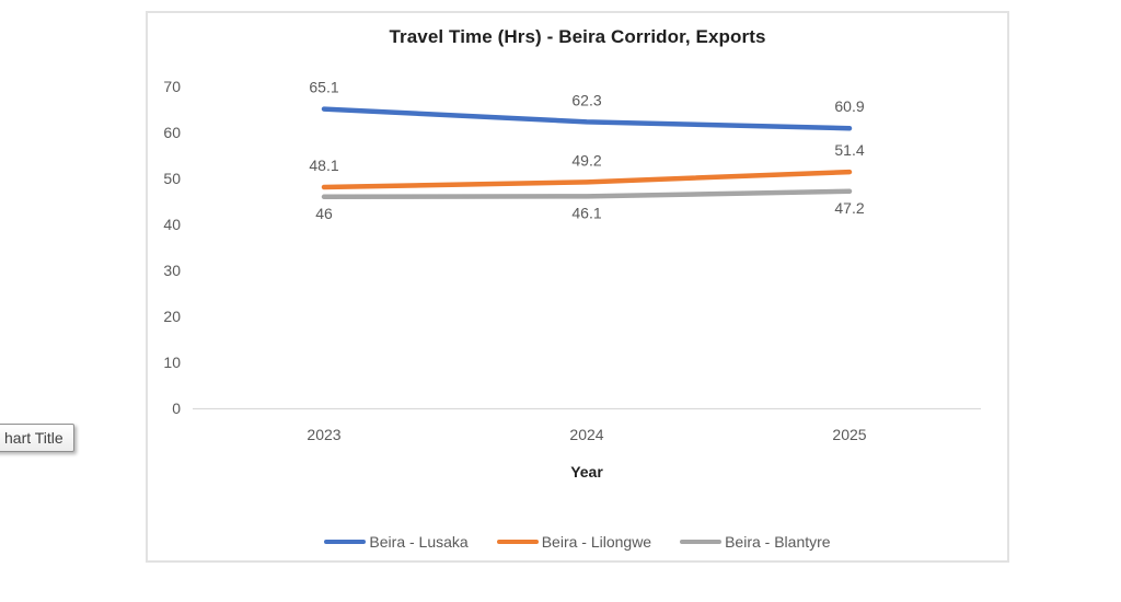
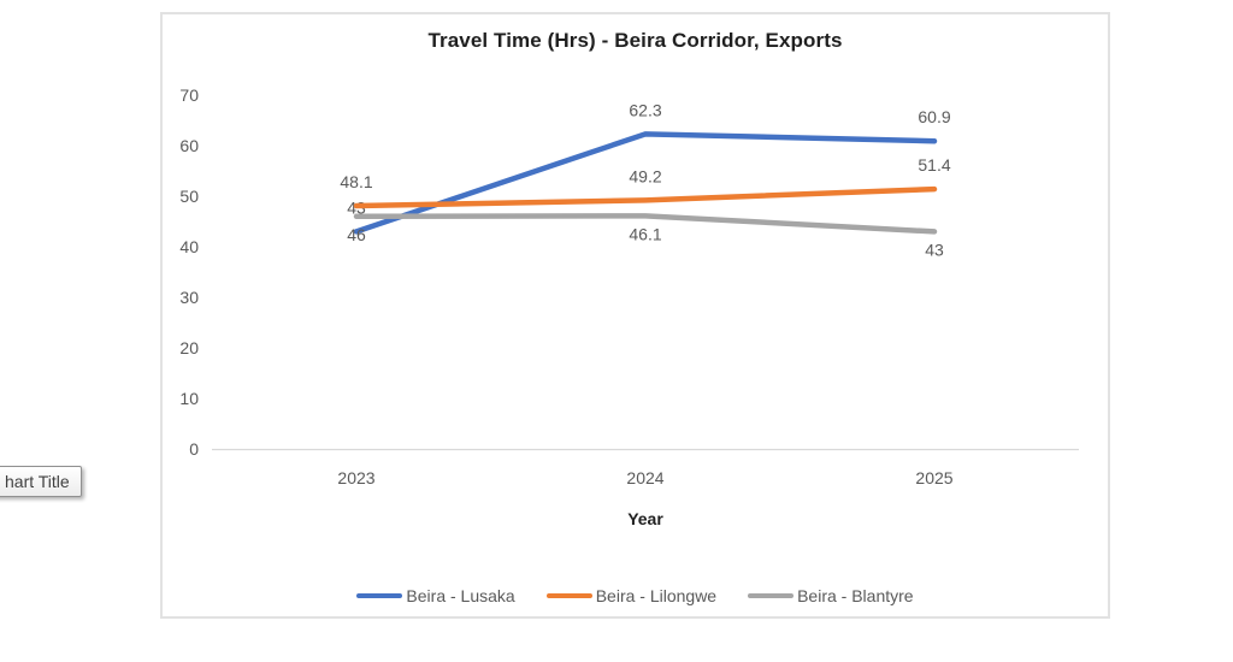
Beira - Lusaka/2023: 65.1 -> 43
Beira - Blantyre/2025: 47.2 -> 43
